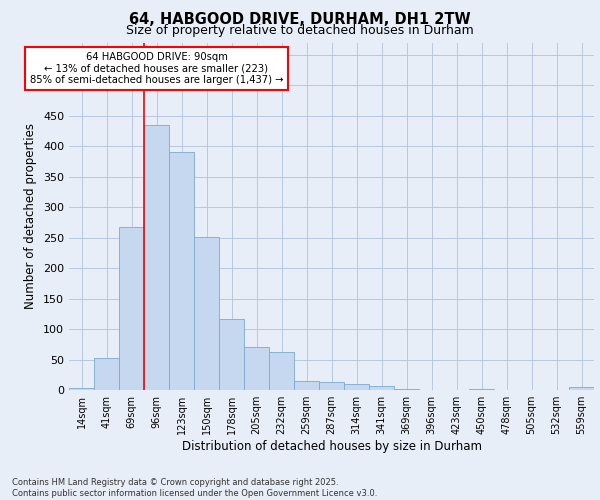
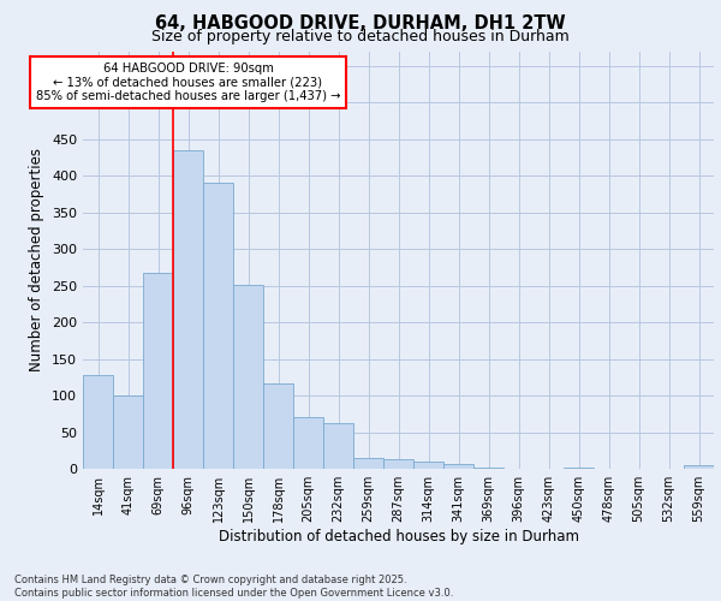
14sqm: 3 -> 128
41sqm: 52 -> 100
